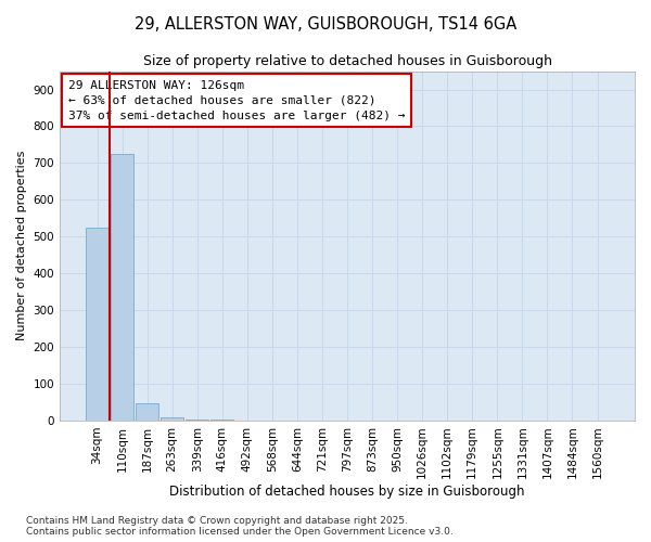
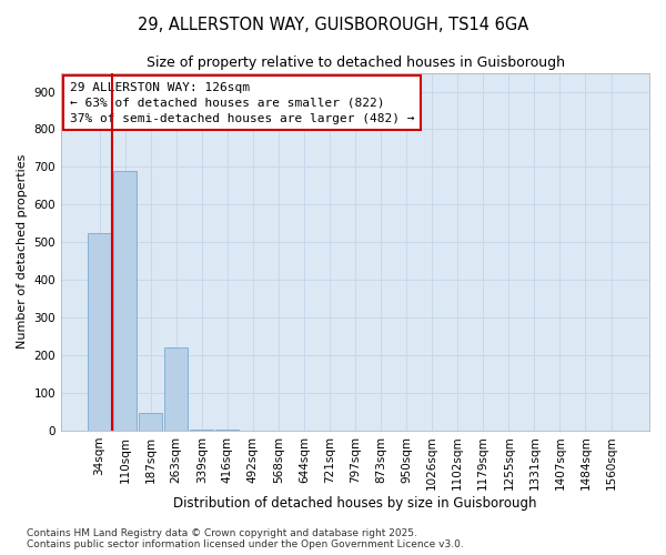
110sqm: 725 -> 690
263sqm: 8 -> 220
